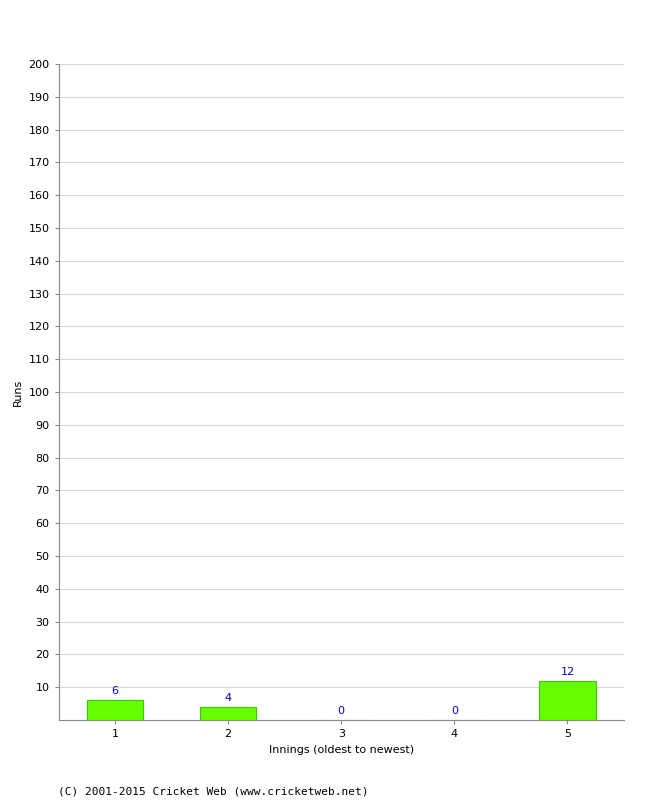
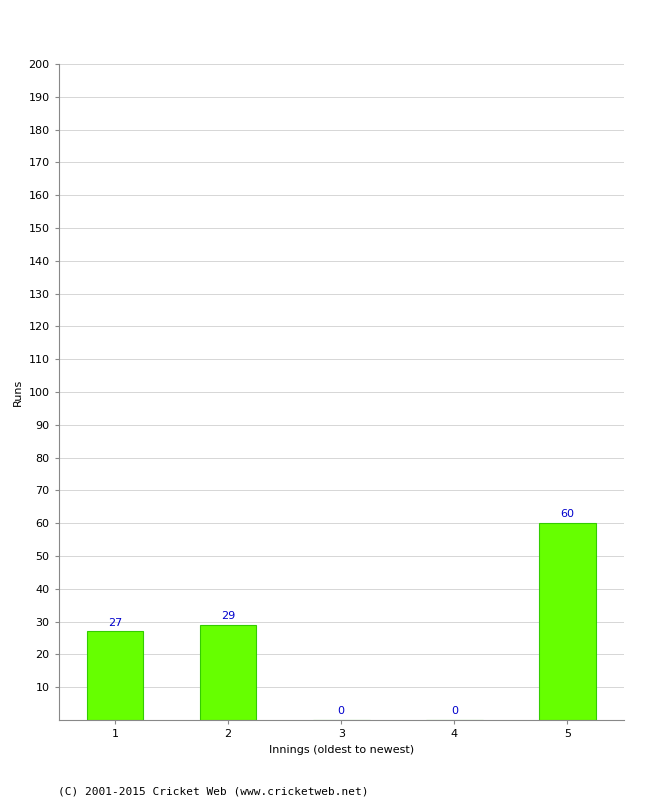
1: 6 -> 27
2: 4 -> 29
5: 12 -> 60
